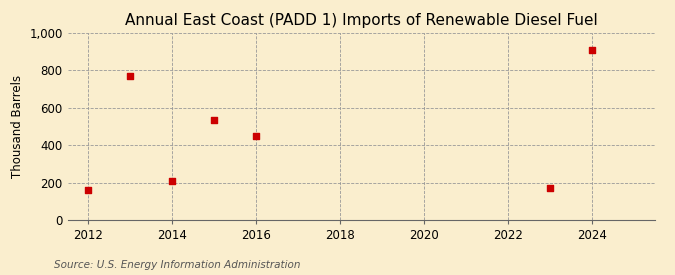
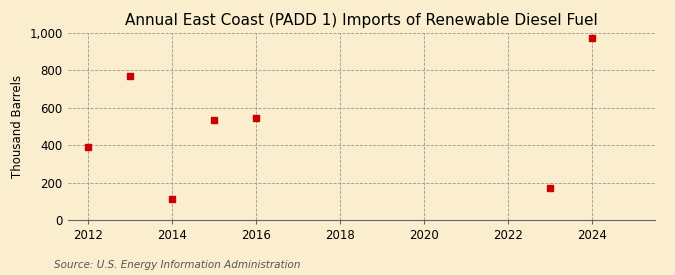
2012: 160 -> 390
2014: 210 -> 110
2016: 450 -> 540
2024: 910 -> 980
